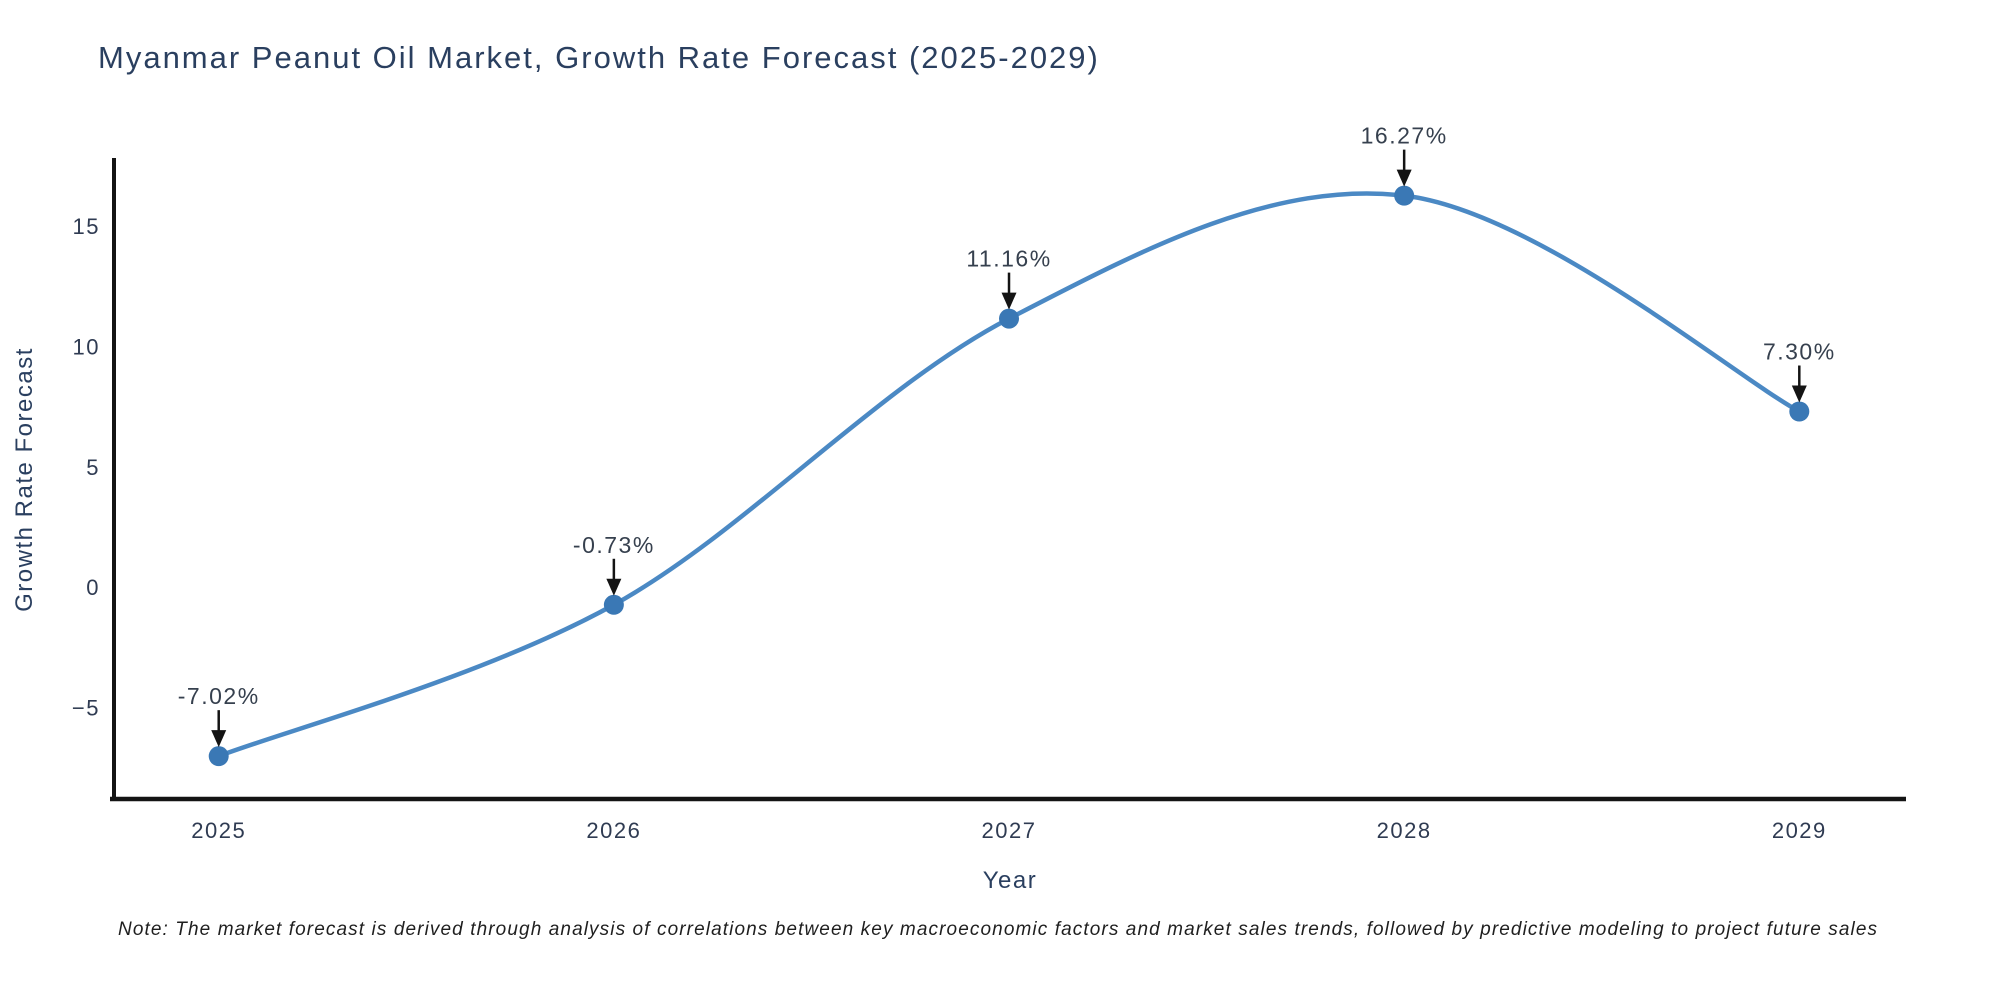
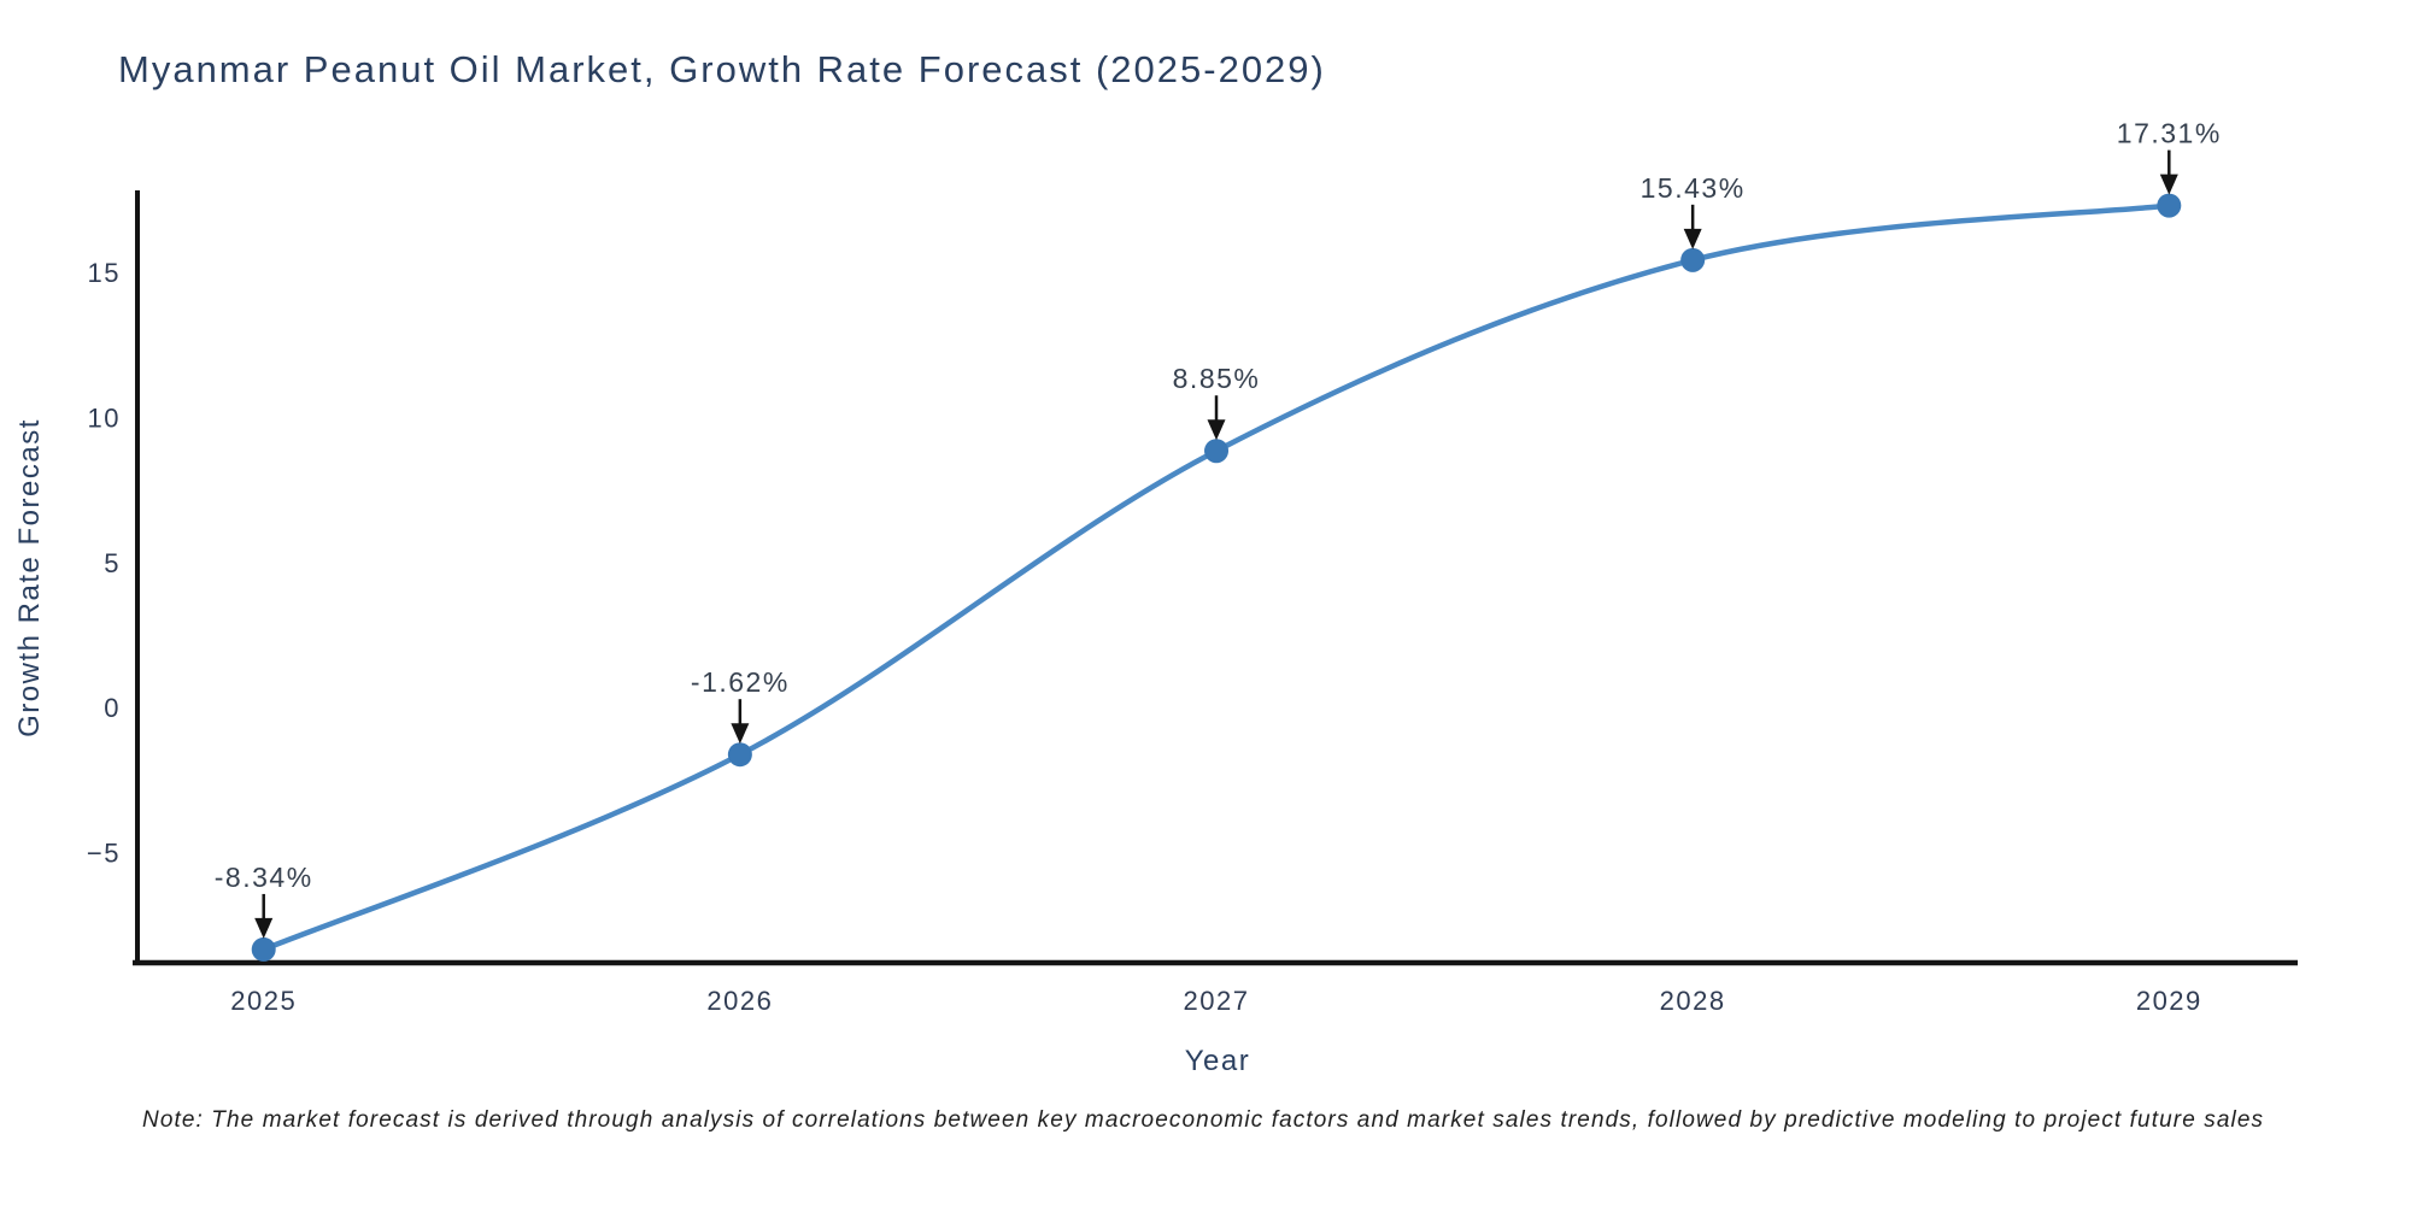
2025: -7.02% -> -8.34%
2026: -0.73% -> -1.62%
2027: 11.16% -> 8.85%
2028: 16.27% -> 15.43%
2029: 7.30% -> 17.31%
